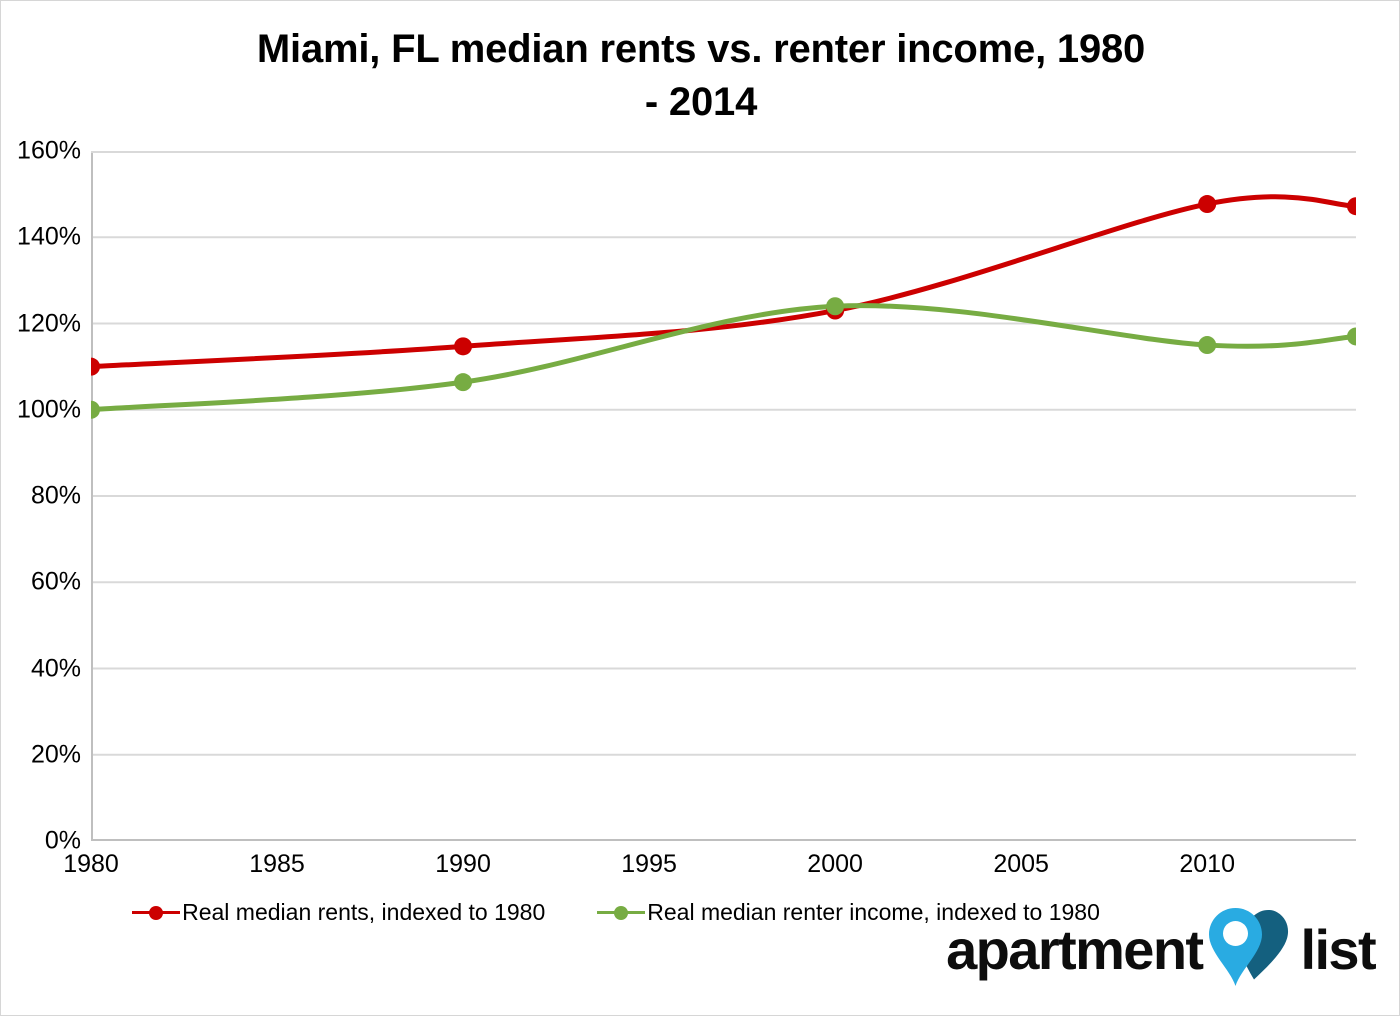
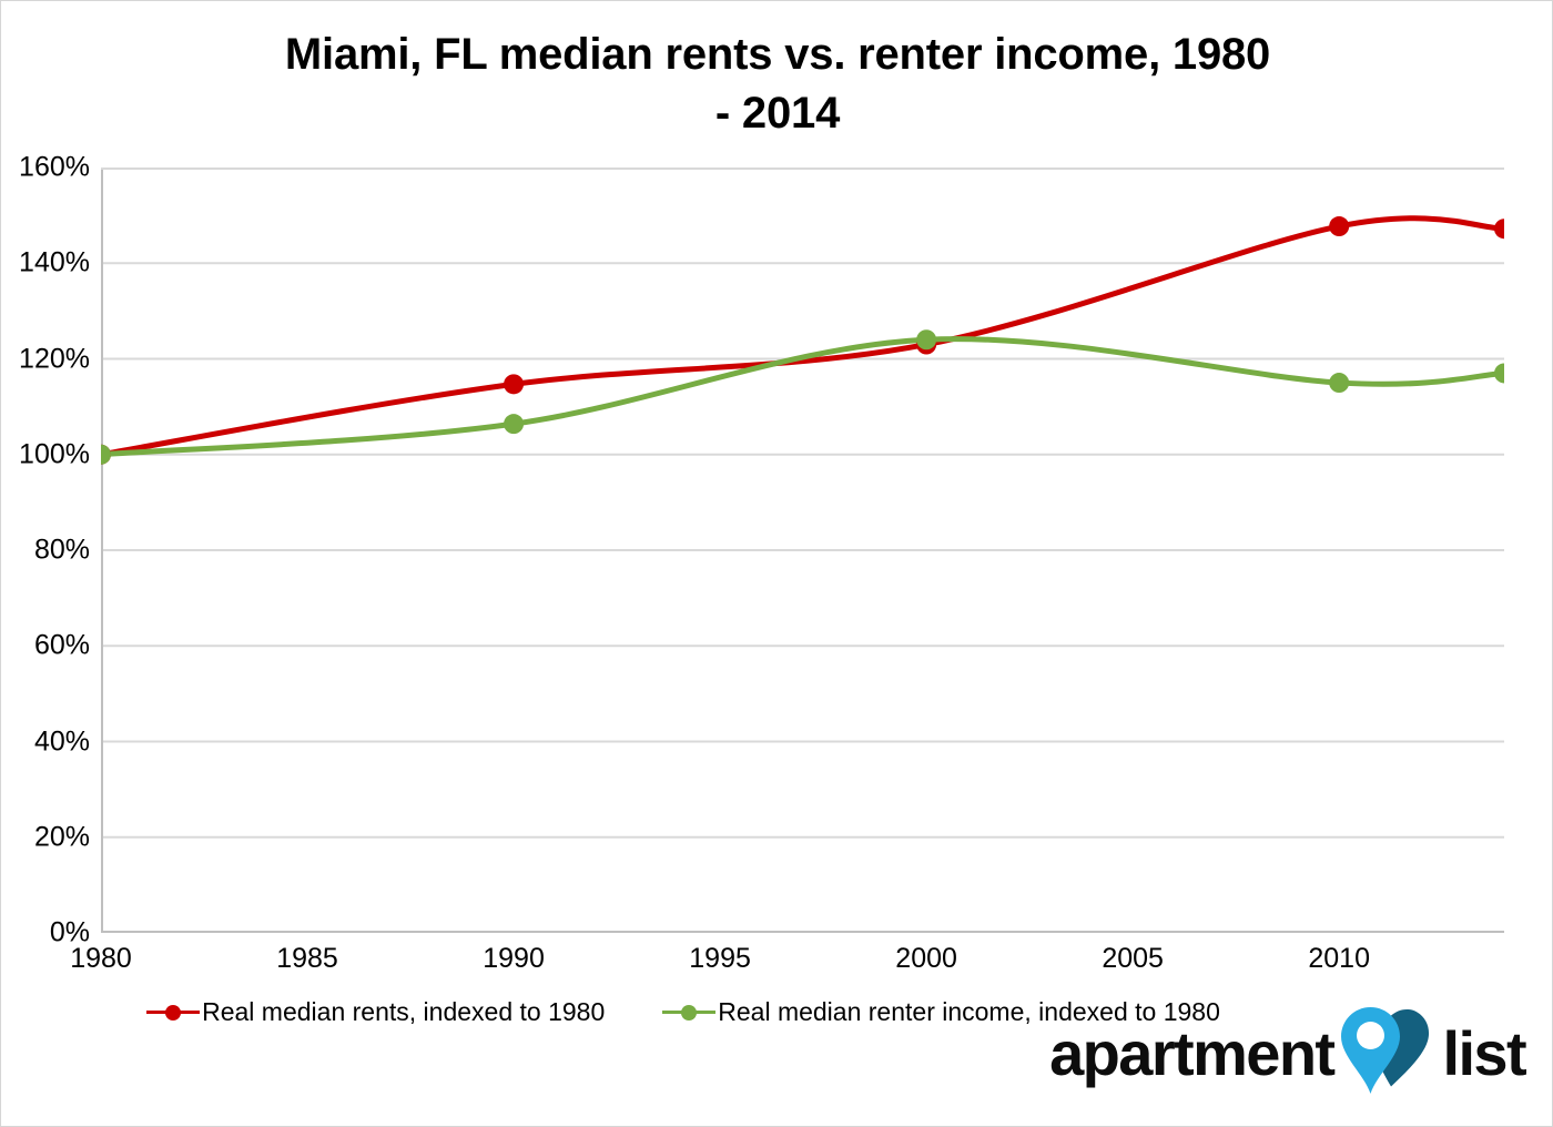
Real median rents, indexed to 1980/1980: 110% -> 100%
